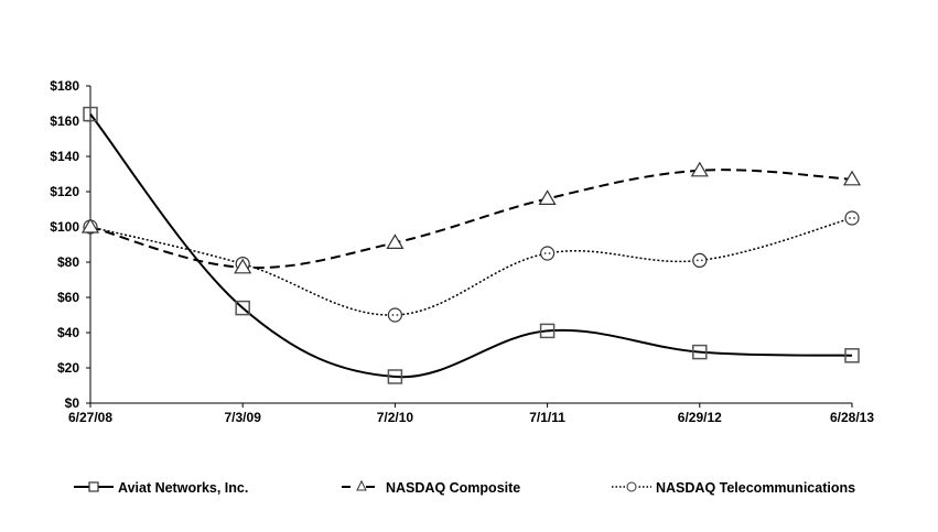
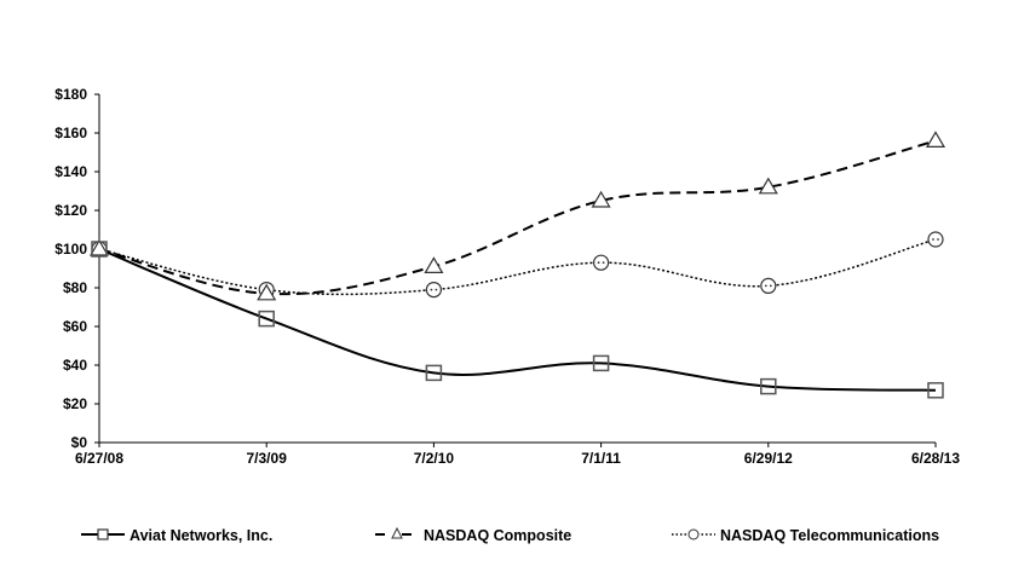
Aviat Networks, Inc./6/27/08: $164 -> $100
Aviat Networks, Inc./7/3/09: $54 -> $64
Aviat Networks, Inc./7/2/10: $15 -> $36
NASDAQ Telecommunications/7/2/10: $50 -> $79
NASDAQ Composite/7/1/11: $116 -> $125
NASDAQ Telecommunications/7/1/11: $85 -> $93
NASDAQ Composite/6/28/13: $127 -> $156
